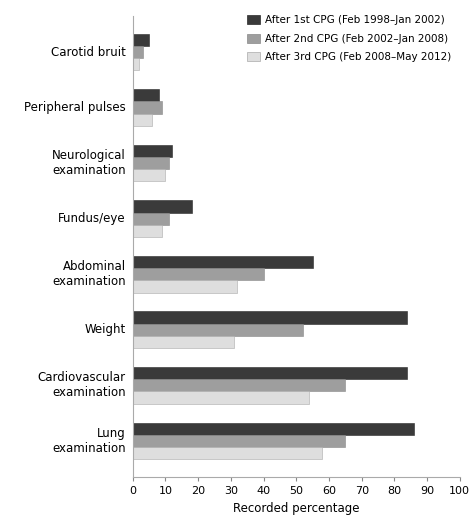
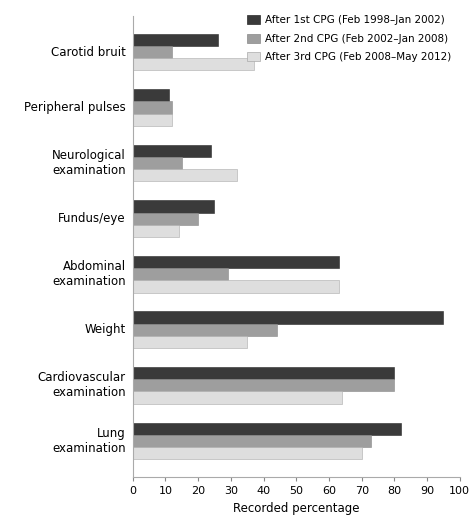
After 1st CPG (Feb 1998–Jan 2002)/Carotid bruit: 5 -> 26
After 2nd CPG (Feb 2002–Jan 2008)/Carotid bruit: 3 -> 12
After 3rd CPG (Feb 2008–May 2012)/Carotid bruit: 2 -> 37
After 1st CPG (Feb 1998–Jan 2002)/Peripheral pulses: 8 -> 11
After 2nd CPG (Feb 2002–Jan 2008)/Peripheral pulses: 9 -> 12
After 3rd CPG (Feb 2008–May 2012)/Peripheral pulses: 6 -> 12
After 1st CPG (Feb 1998–Jan 2002)/Neurological examination: 12 -> 24
After 2nd CPG (Feb 2002–Jan 2008)/Neurological examination: 11 -> 15
After 3rd CPG (Feb 2008–May 2012)/Neurological examination: 10 -> 32
After 1st CPG (Feb 1998–Jan 2002)/Fundus/eye: 18 -> 25
After 2nd CPG (Feb 2002–Jan 2008)/Fundus/eye: 11 -> 20
After 3rd CPG (Feb 2008–May 2012)/Fundus/eye: 9 -> 14
After 1st CPG (Feb 1998–Jan 2002)/Abdominal examination: 55 -> 63
After 2nd CPG (Feb 2002–Jan 2008)/Abdominal examination: 40 -> 29
After 3rd CPG (Feb 2008–May 2012)/Abdominal examination: 32 -> 63
After 1st CPG (Feb 1998–Jan 2002)/Weight: 84 -> 95
After 2nd CPG (Feb 2002–Jan 2008)/Weight: 52 -> 44
After 3rd CPG (Feb 2008–May 2012)/Weight: 31 -> 35
After 1st CPG (Feb 1998–Jan 2002)/Cardiovascular examination: 84 -> 80
After 2nd CPG (Feb 2002–Jan 2008)/Cardiovascular examination: 65 -> 80
After 3rd CPG (Feb 2008–May 2012)/Cardiovascular examination: 54 -> 64
After 1st CPG (Feb 1998–Jan 2002)/Lung examination: 86 -> 82
After 2nd CPG (Feb 2002–Jan 2008)/Lung examination: 65 -> 73
After 3rd CPG (Feb 2008–May 2012)/Lung examination: 58 -> 70
